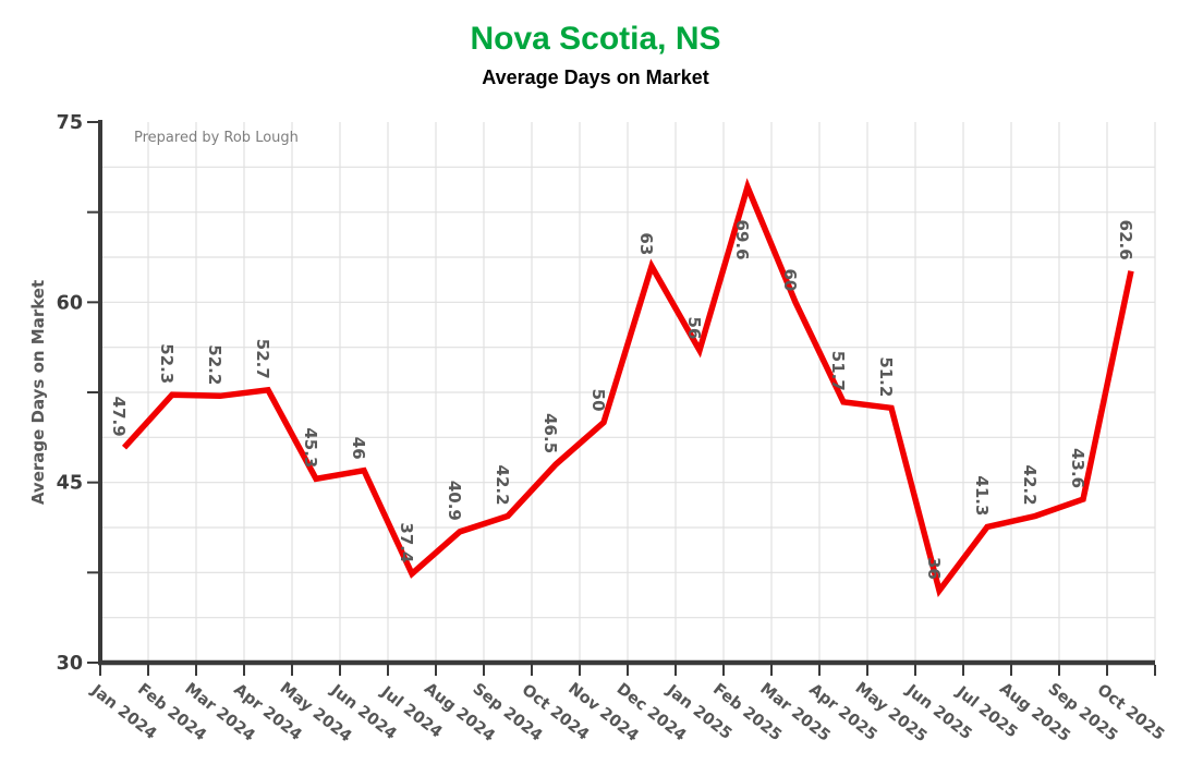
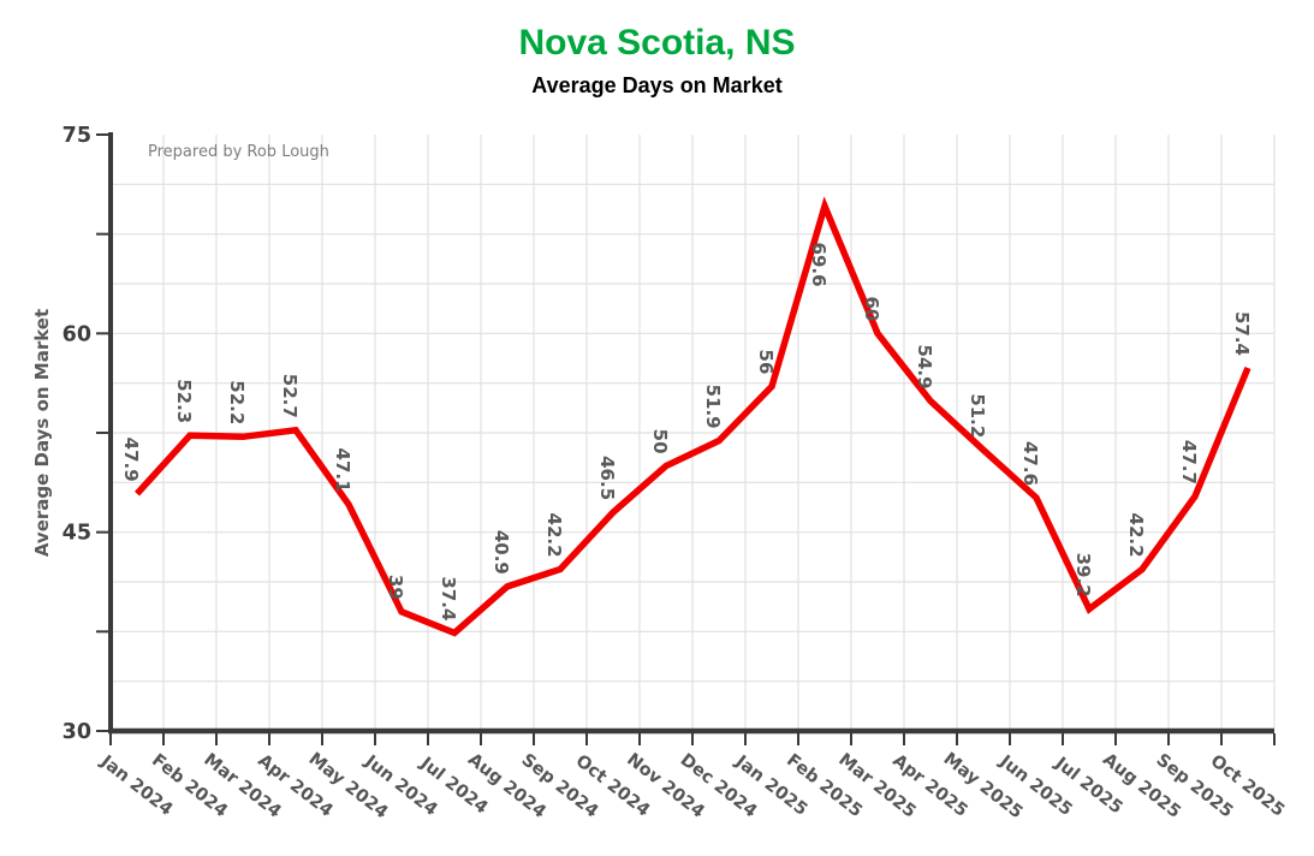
May 2024: 45.3 -> 47.1
Jun 2024: 46 -> 39
Dec 2024: 63 -> 51.9
Apr 2025: 51.7 -> 54.9
Jun 2025: 36 -> 47.6
Jul 2025: 41.3 -> 39.2
Sep 2025: 43.6 -> 47.7
Oct 2025: 62.6 -> 57.4
